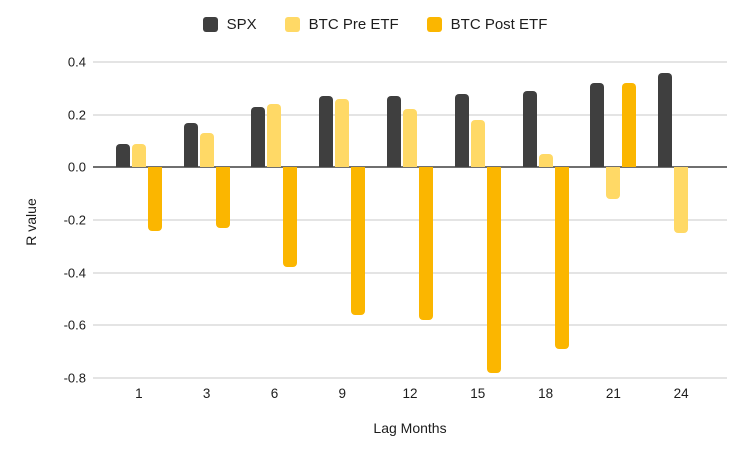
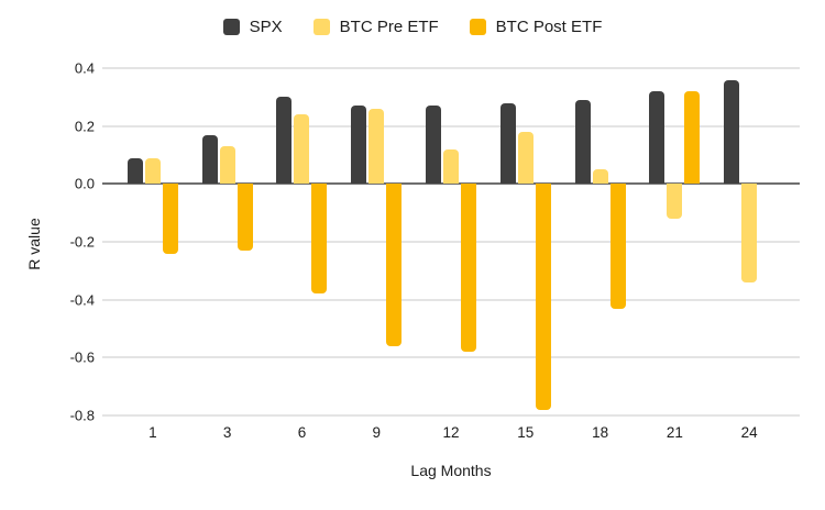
SPX/6: 0.23 -> 0.30
BTC Pre ETF/12: 0.22 -> 0.12
BTC Post ETF/18: -0.69 -> -0.43
BTC Pre ETF/24: -0.25 -> -0.34
